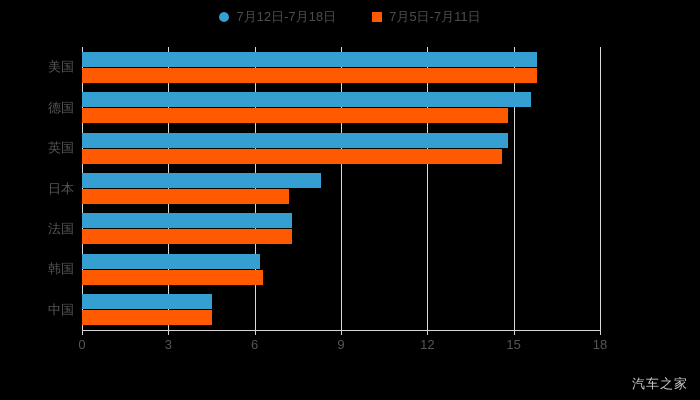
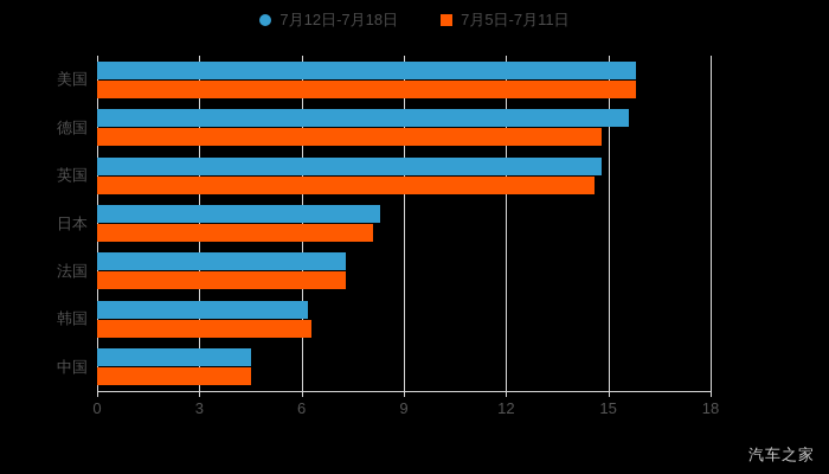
7月5日-7月11日/日本: 7.2 -> 8.1
